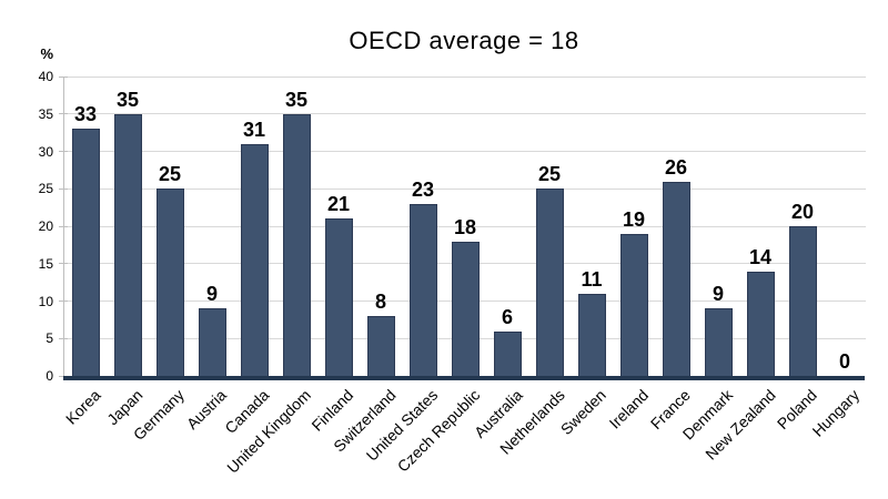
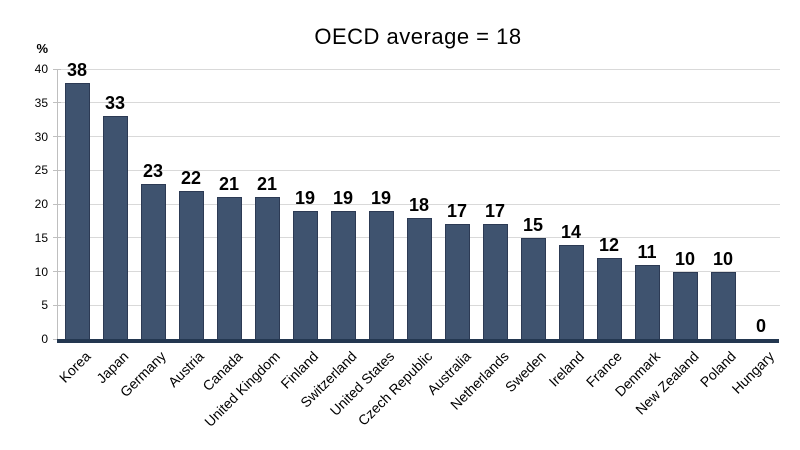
Korea: 33 -> 38
Japan: 35 -> 33
Germany: 25 -> 23
Austria: 9 -> 22
Canada: 31 -> 21
United Kingdom: 35 -> 21
Finland: 21 -> 19
Switzerland: 8 -> 19
United States: 23 -> 19
Australia: 6 -> 17
Netherlands: 25 -> 17
Sweden: 11 -> 15
Ireland: 19 -> 14
France: 26 -> 12
Denmark: 9 -> 11
New Zealand: 14 -> 10
Poland: 20 -> 10
